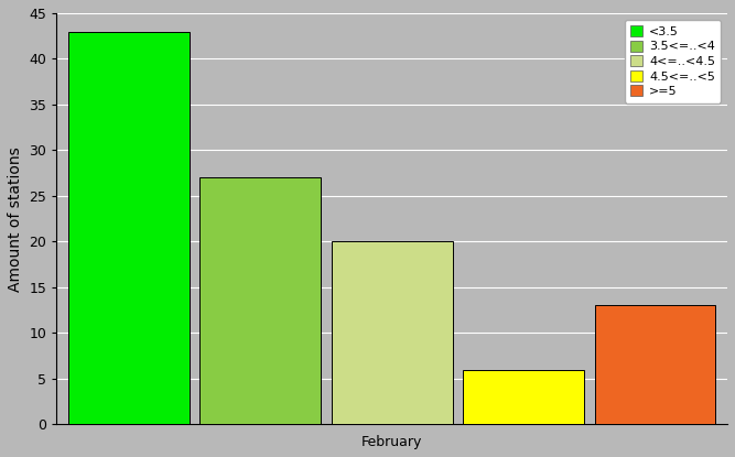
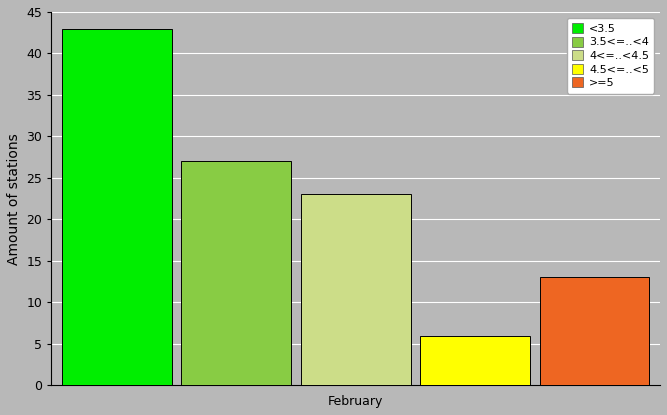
February: 20 -> 23
